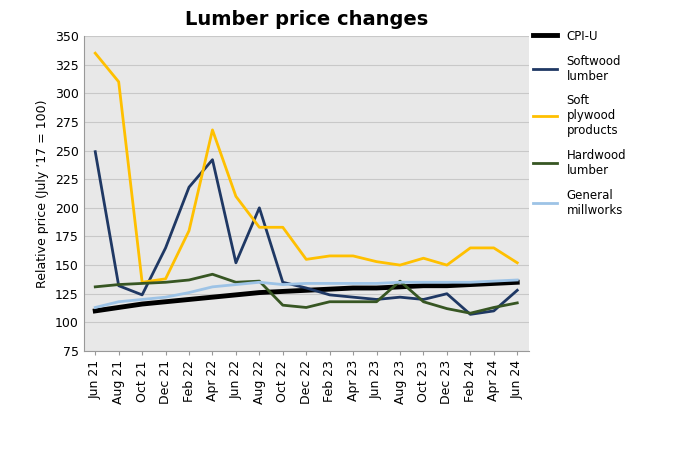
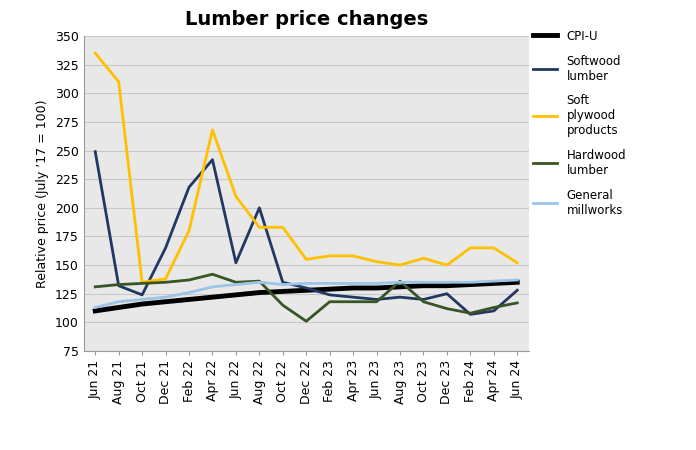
Hardwood lumber/Dec 22: 113 -> 101
